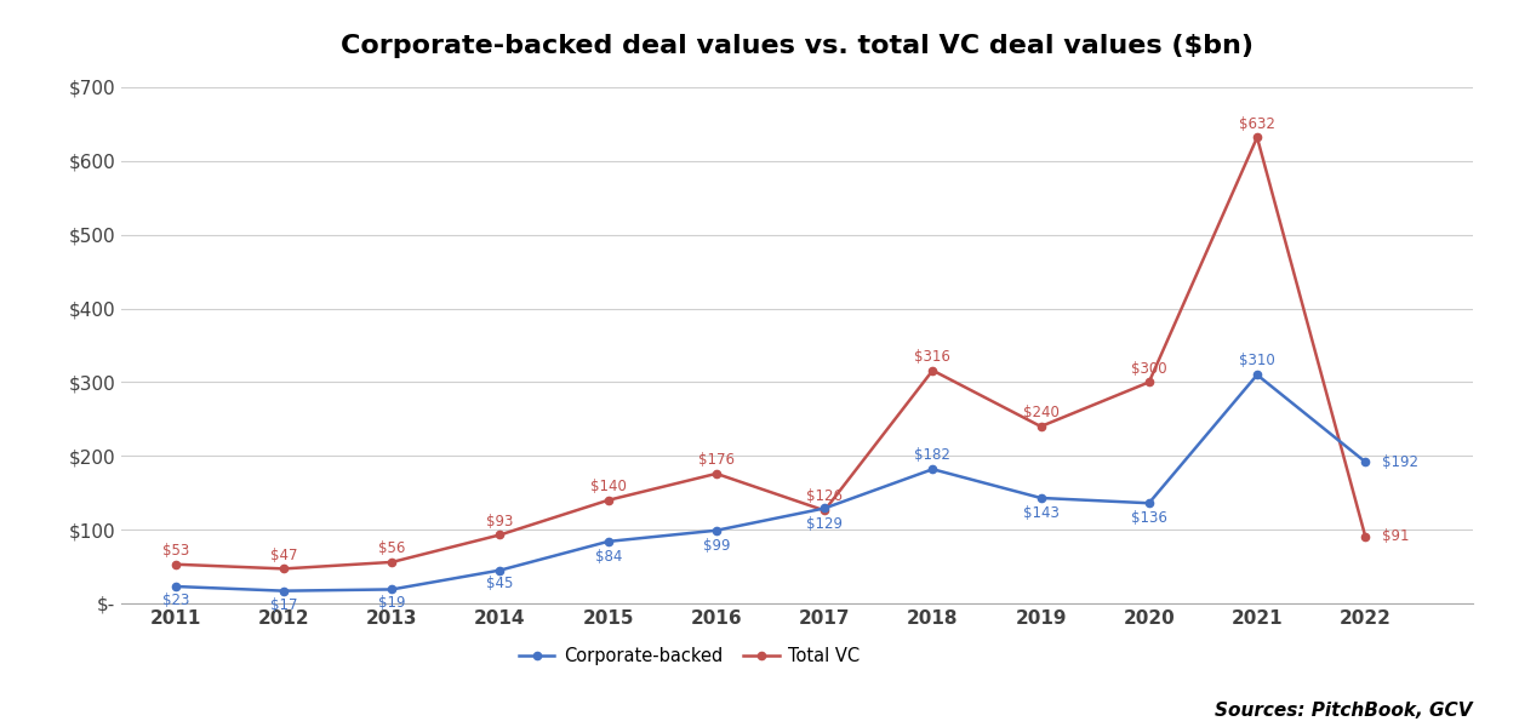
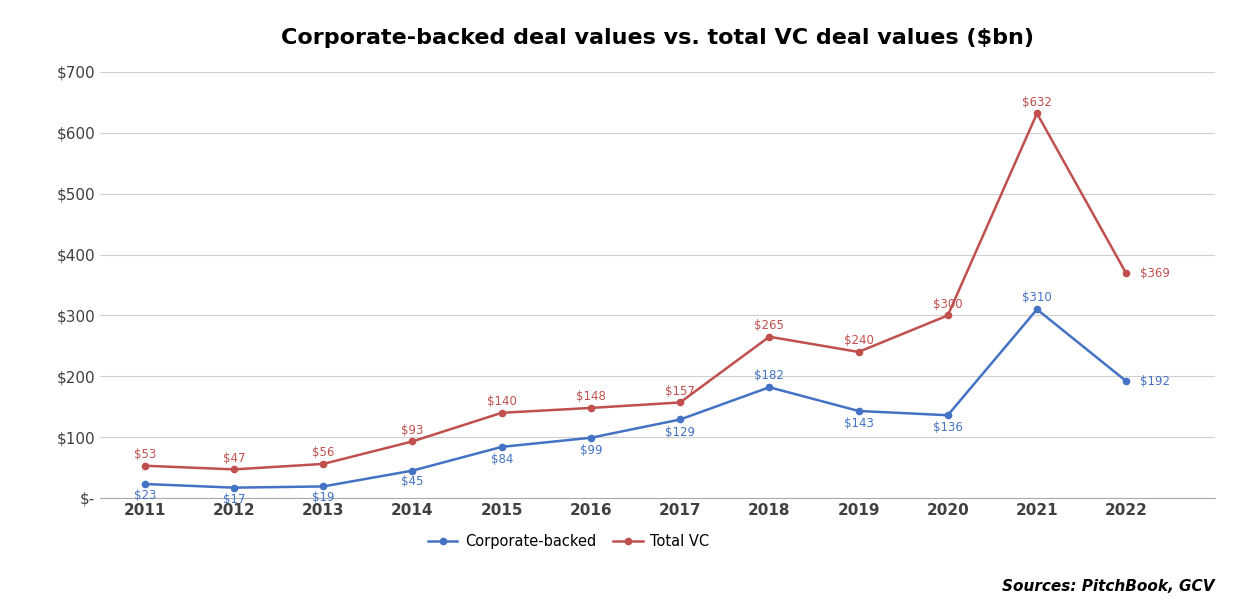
Total VC/2016: $176 -> $148
Total VC/2017: $126 -> $157
Total VC/2018: $316 -> $265
Total VC/2022: $91 -> $369
